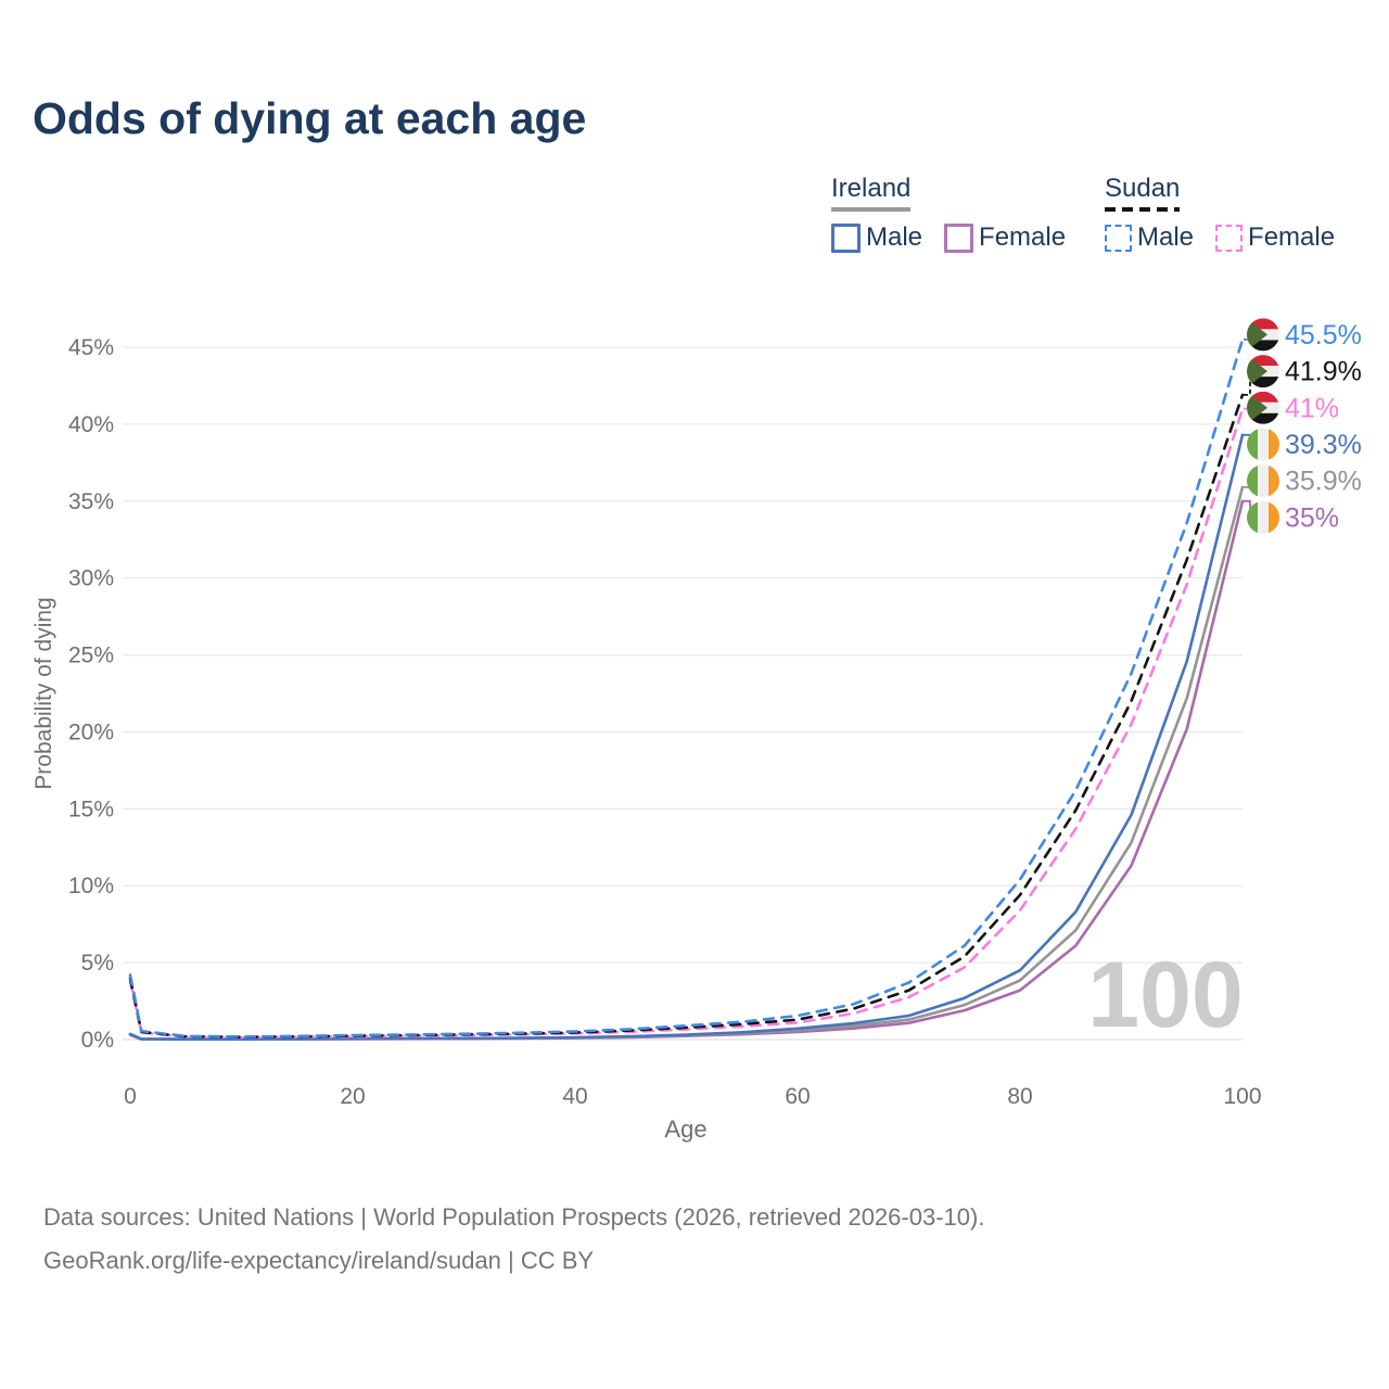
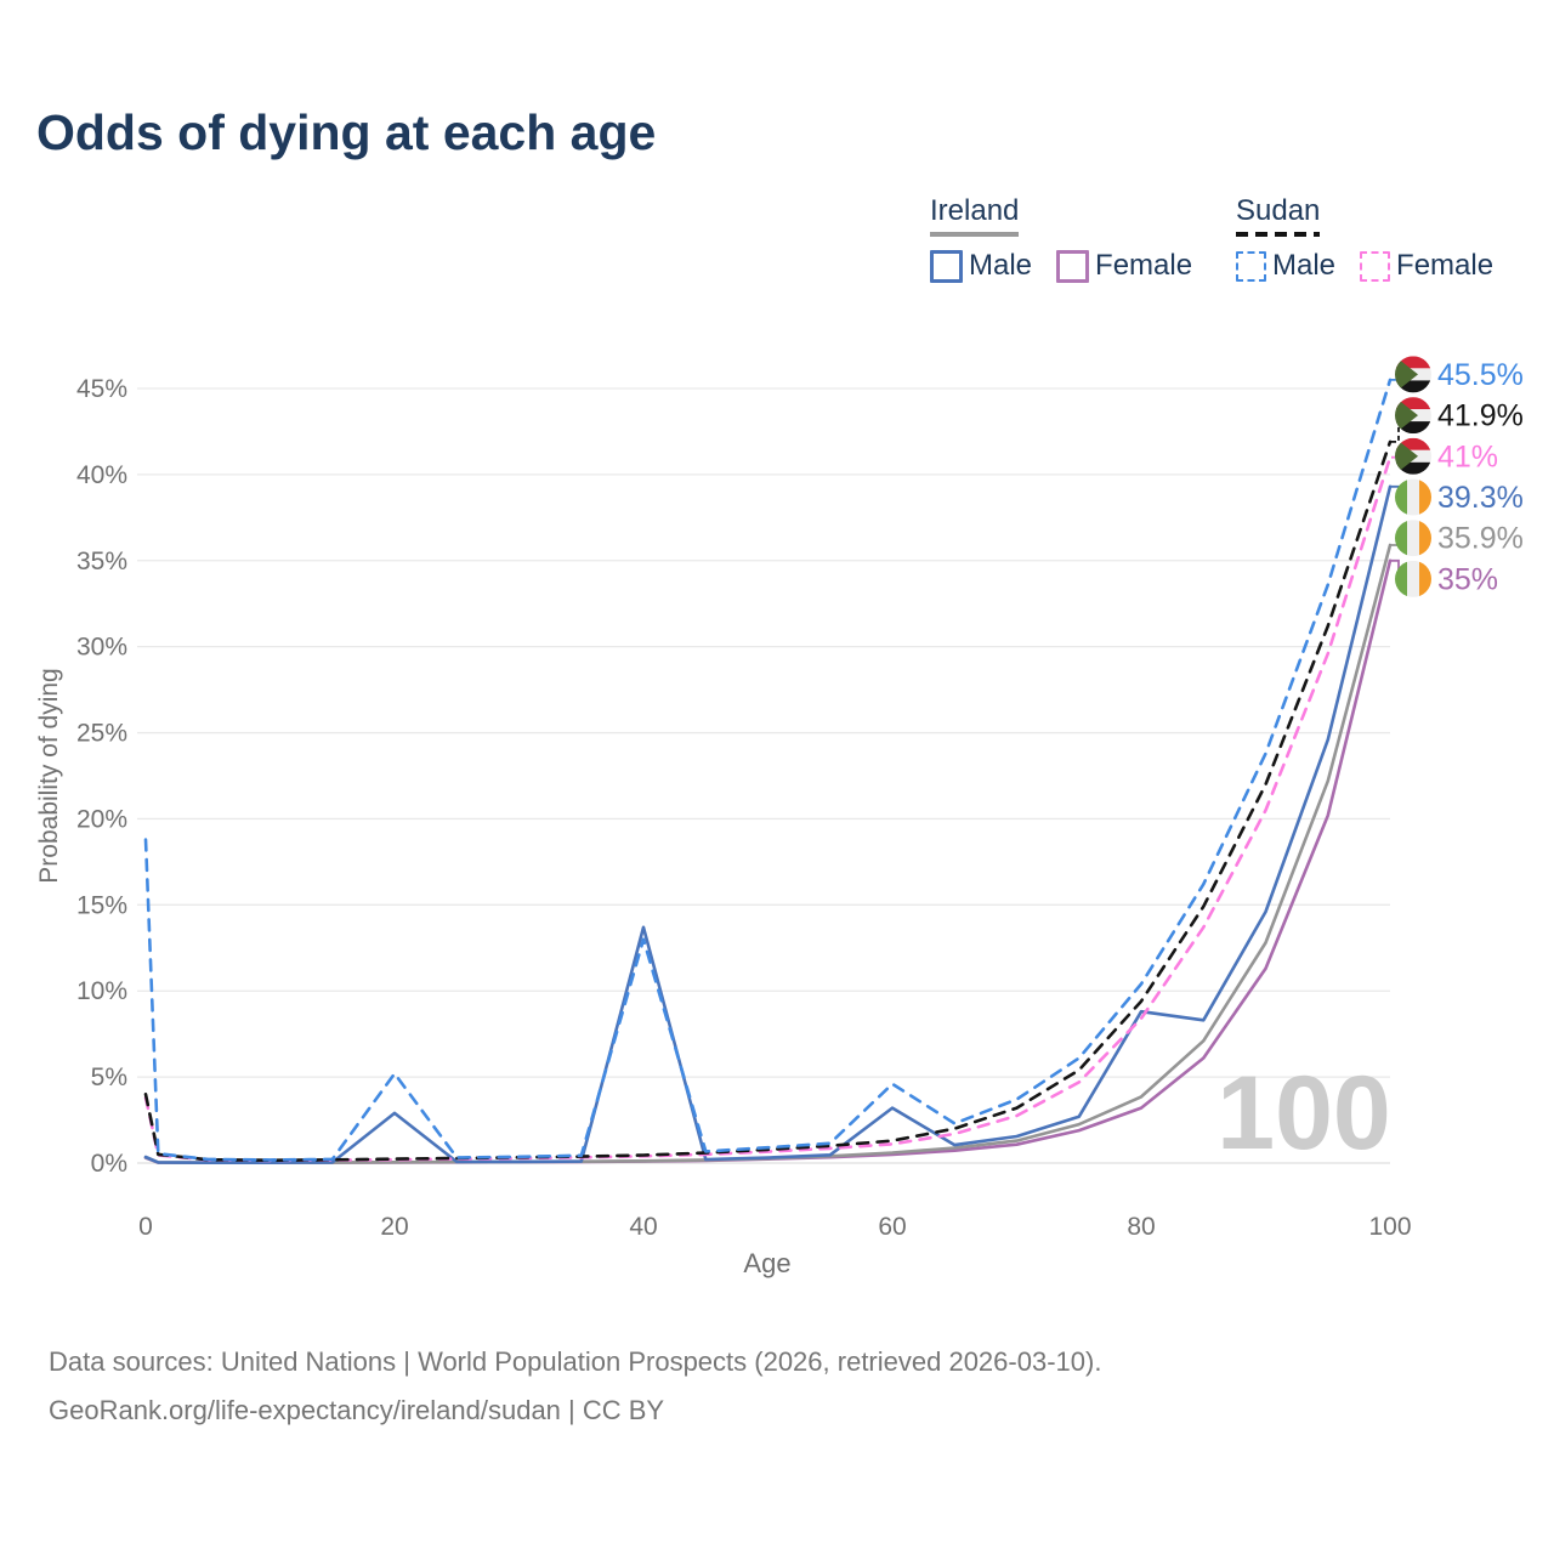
Sudan Male/0: 4.2% -> 18.8%
Sudan Male/20: 0.3% -> 5.2%
Ireland Male/20: 0.1% -> 2.9%
Sudan Male/40: 0.5% -> 13.0%
Ireland Male/40: 0.1% -> 13.7%
Sudan Male/60: 1.6% -> 4.6%
Ireland Male/60: 0.7% -> 3.2%
Ireland Male/80: 4.5% -> 8.8%
